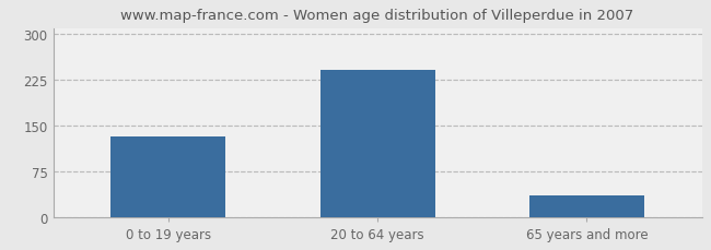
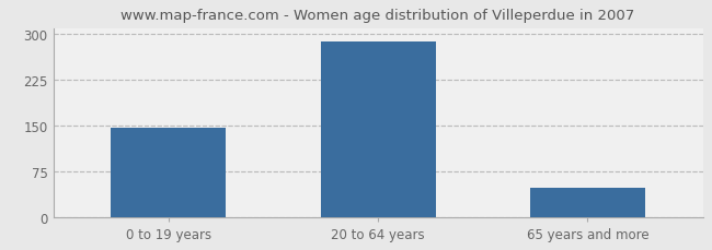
0 to 19 years: 132 -> 147
20 to 64 years: 242 -> 288
65 years and more: 36 -> 47
